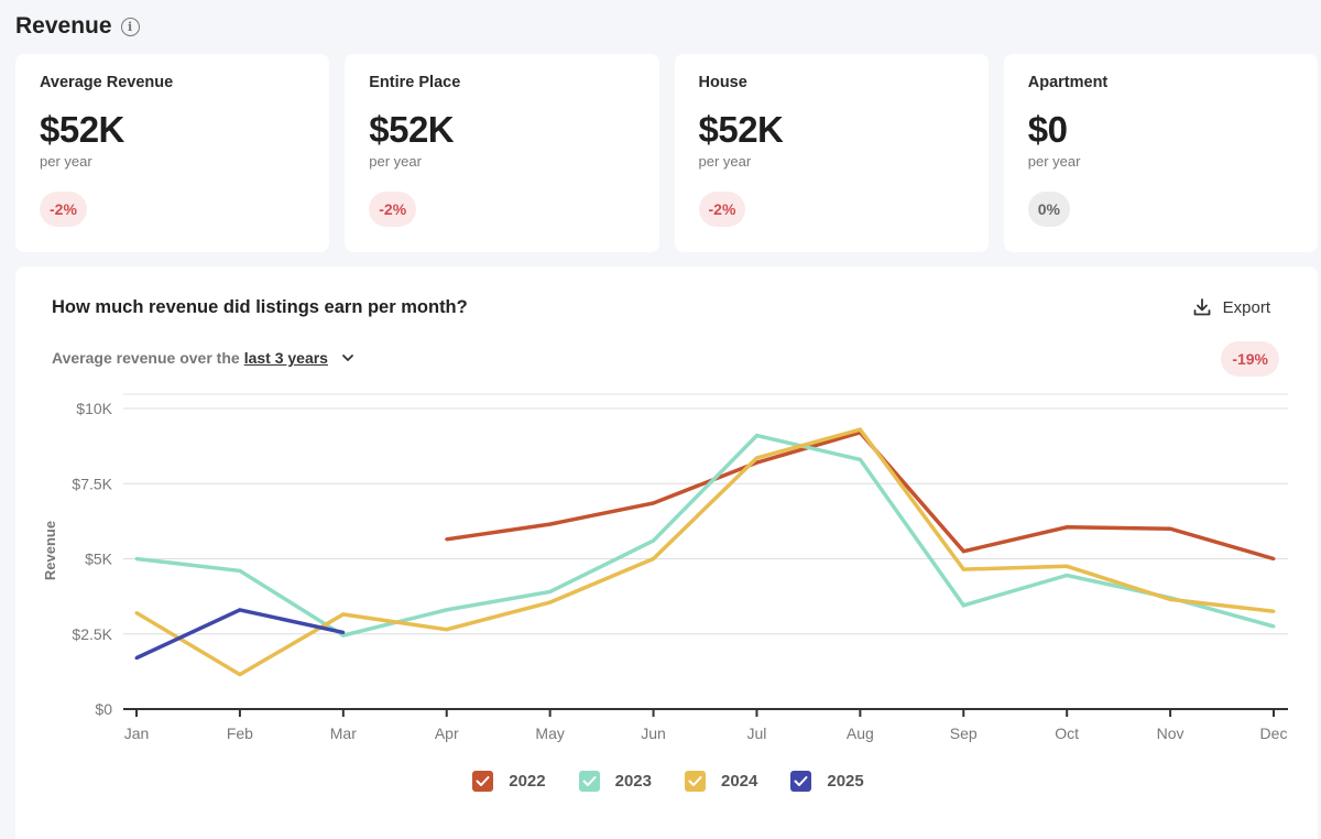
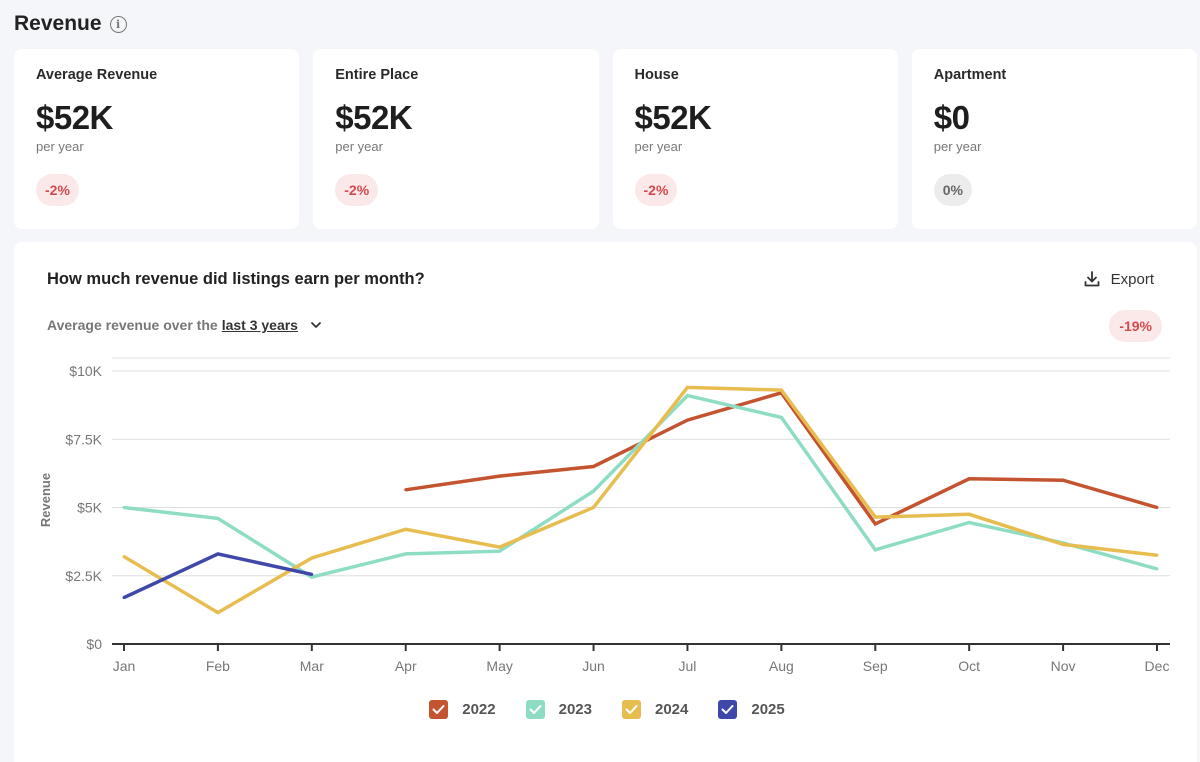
2024/Apr: $2.6K -> $4.2K
2023/May: $3.9K -> $3.4K
2022/Jun: $6.8K -> $6.5K
2024/Jul: $8.4K -> $9.4K
2022/Sep: $5.2K -> $4.4K
